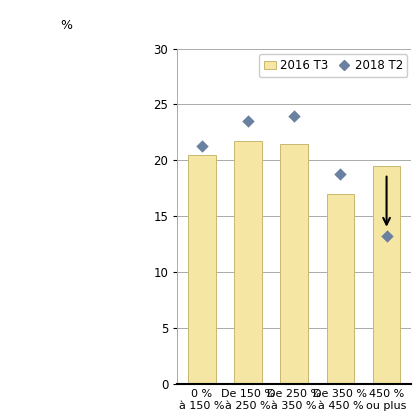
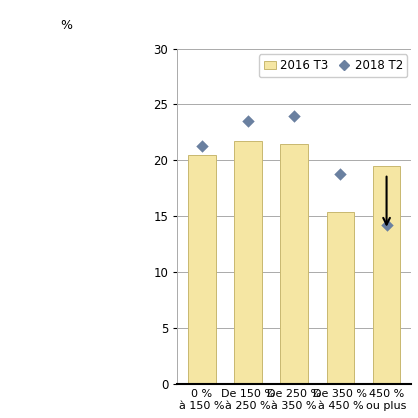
2016 T3/De 350 % à 450 %: 17.0 -> 15.4
2018 T2/450 % ou plus: 13.2 -> 14.2
